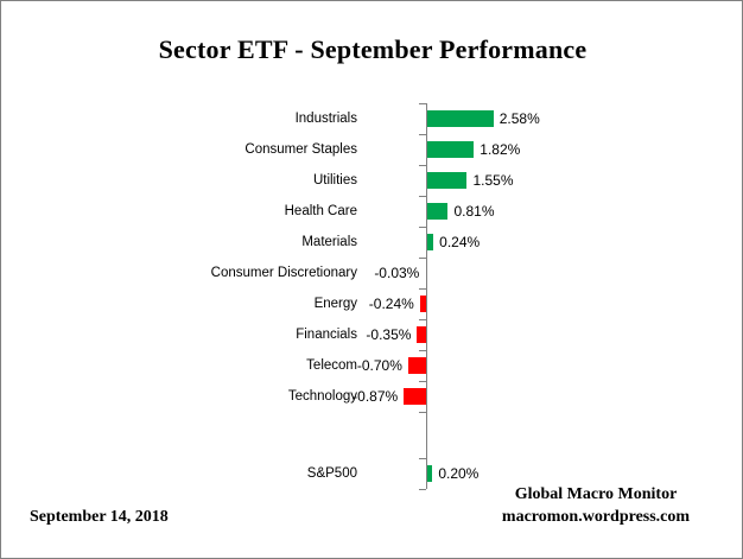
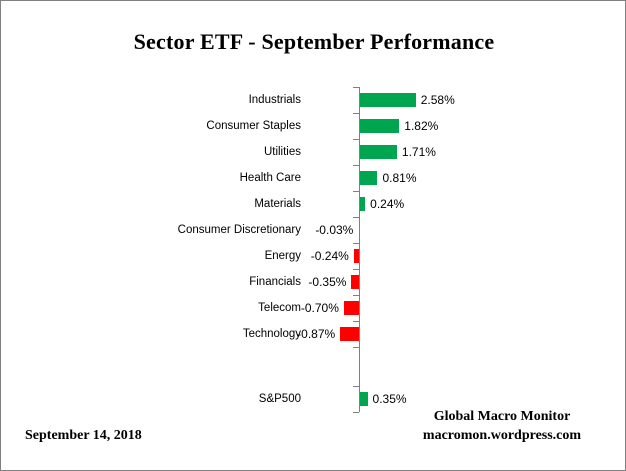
Utilities: 1.55% -> 1.71%
S&P500: 0.20% -> 0.35%
